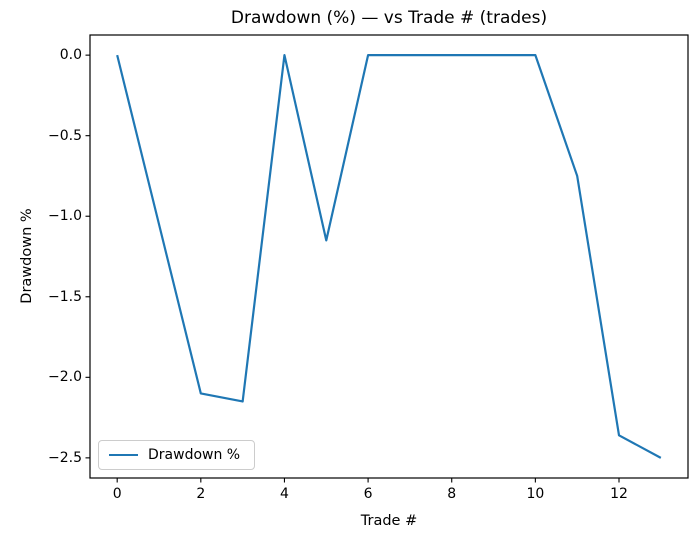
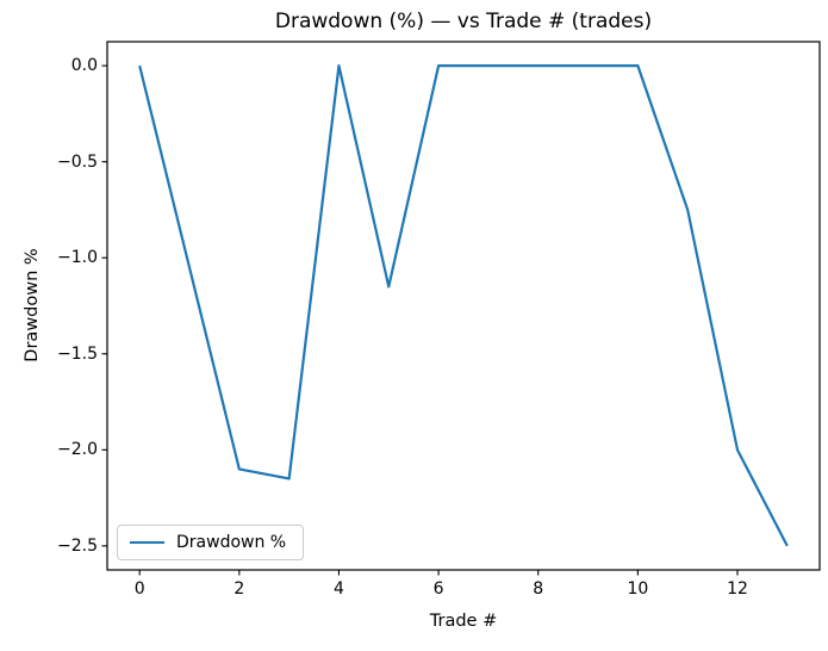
12: -2.36 -> -2.00
